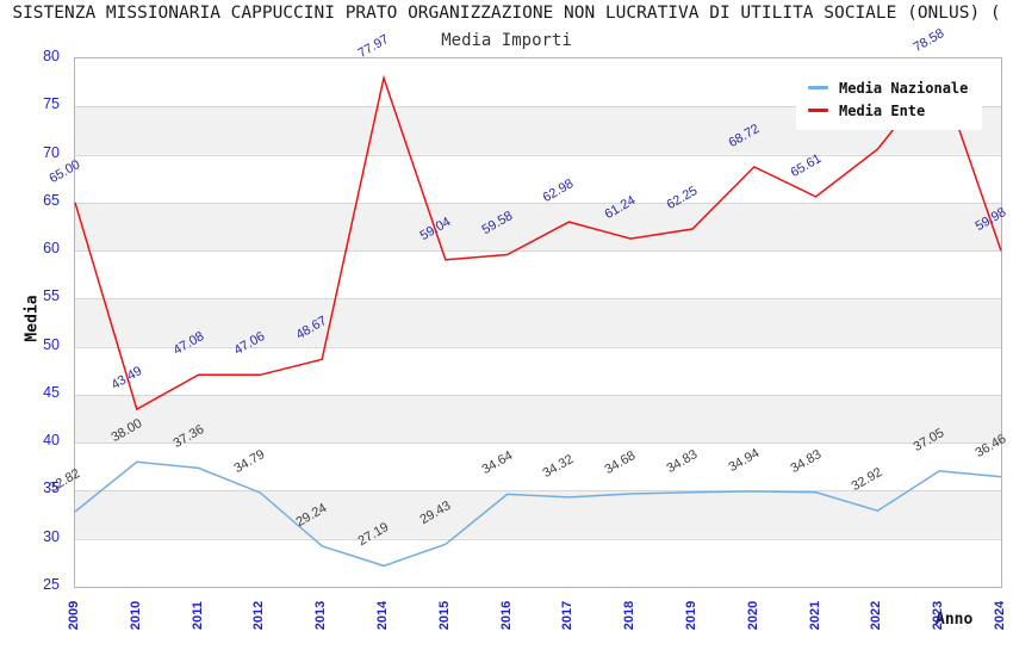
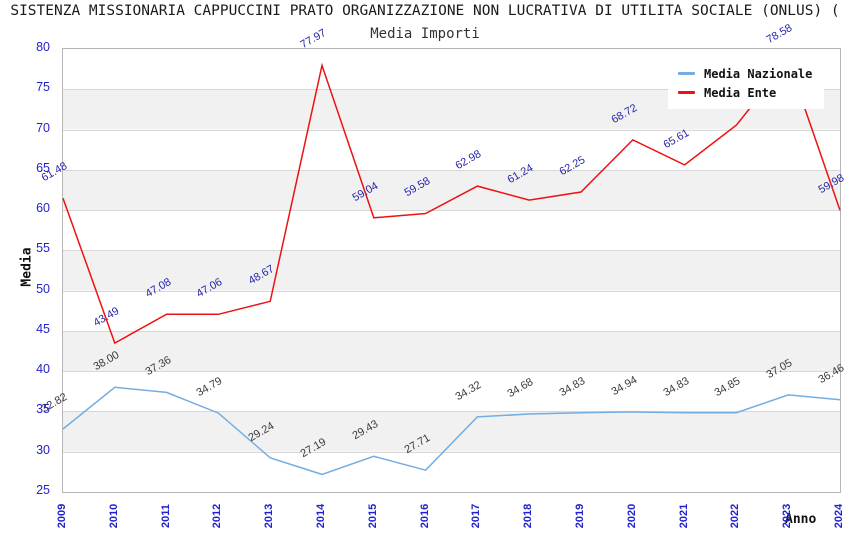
Media Ente/2009: 65.00 -> 61.48
Media Nazionale/2016: 34.64 -> 27.71
Media Nazionale/2022: 32.92 -> 34.85
